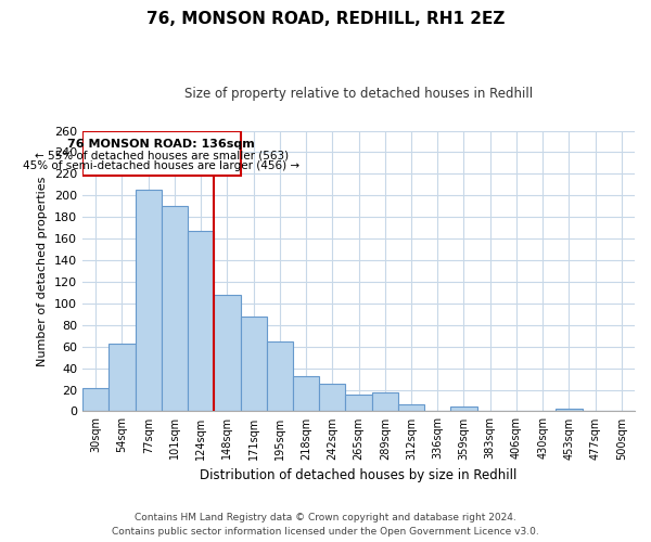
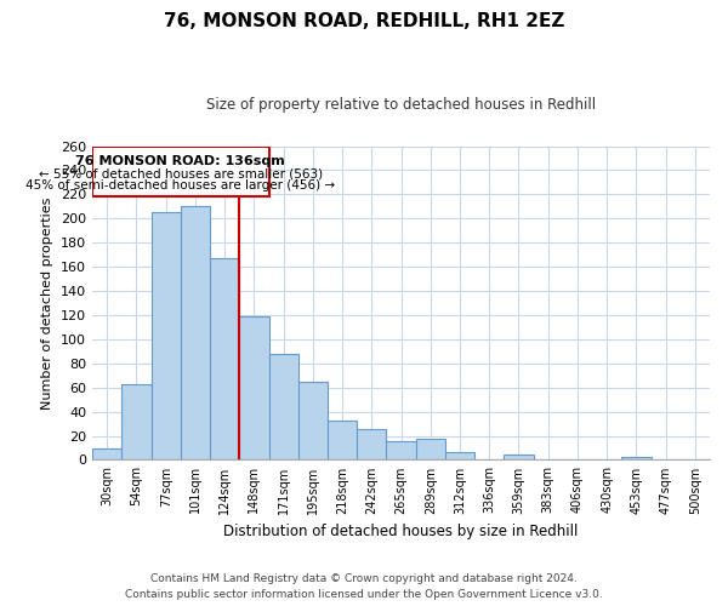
30sqm: 22 -> 9
101sqm: 190 -> 210
148sqm: 108 -> 119
